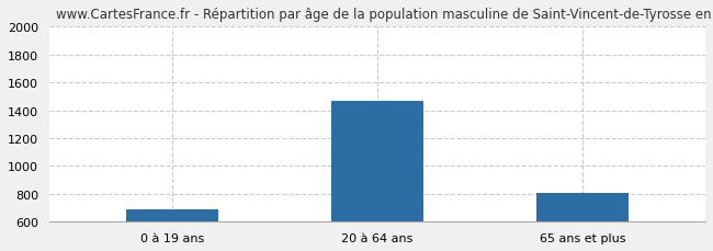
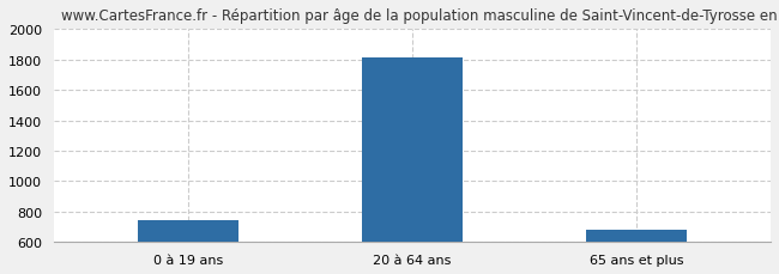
0 à 19 ans: 690 -> 740
20 à 64 ans: 1470 -> 1810
65 ans et plus: 810 -> 680
